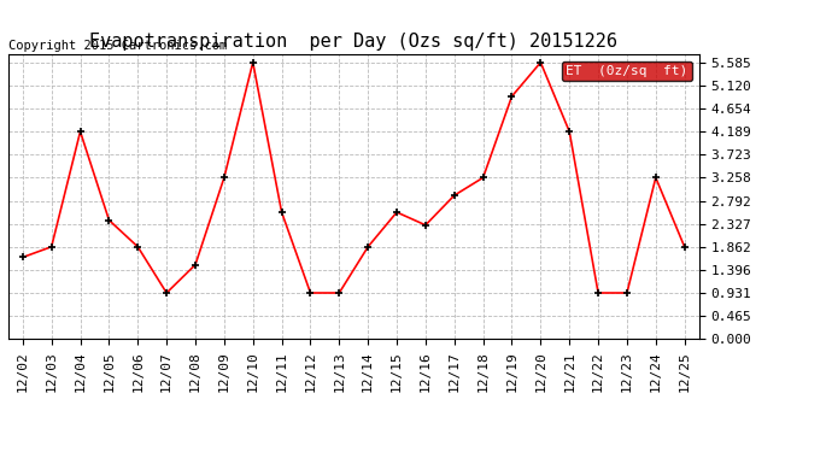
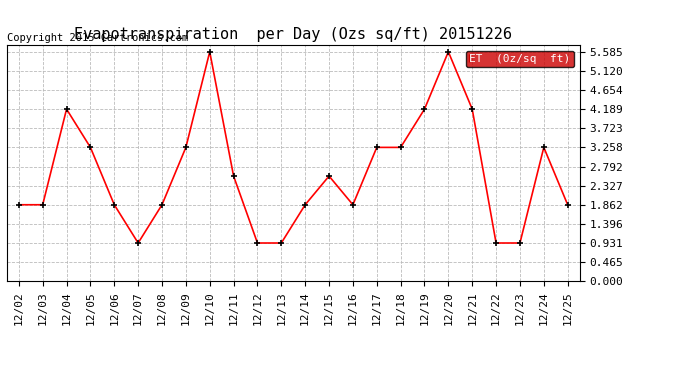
12/02: 1.65 -> 1.86
12/05: 2.40 -> 3.26
12/08: 1.50 -> 1.86
12/16: 2.30 -> 1.86
12/17: 2.90 -> 3.26
12/19: 4.90 -> 4.19
